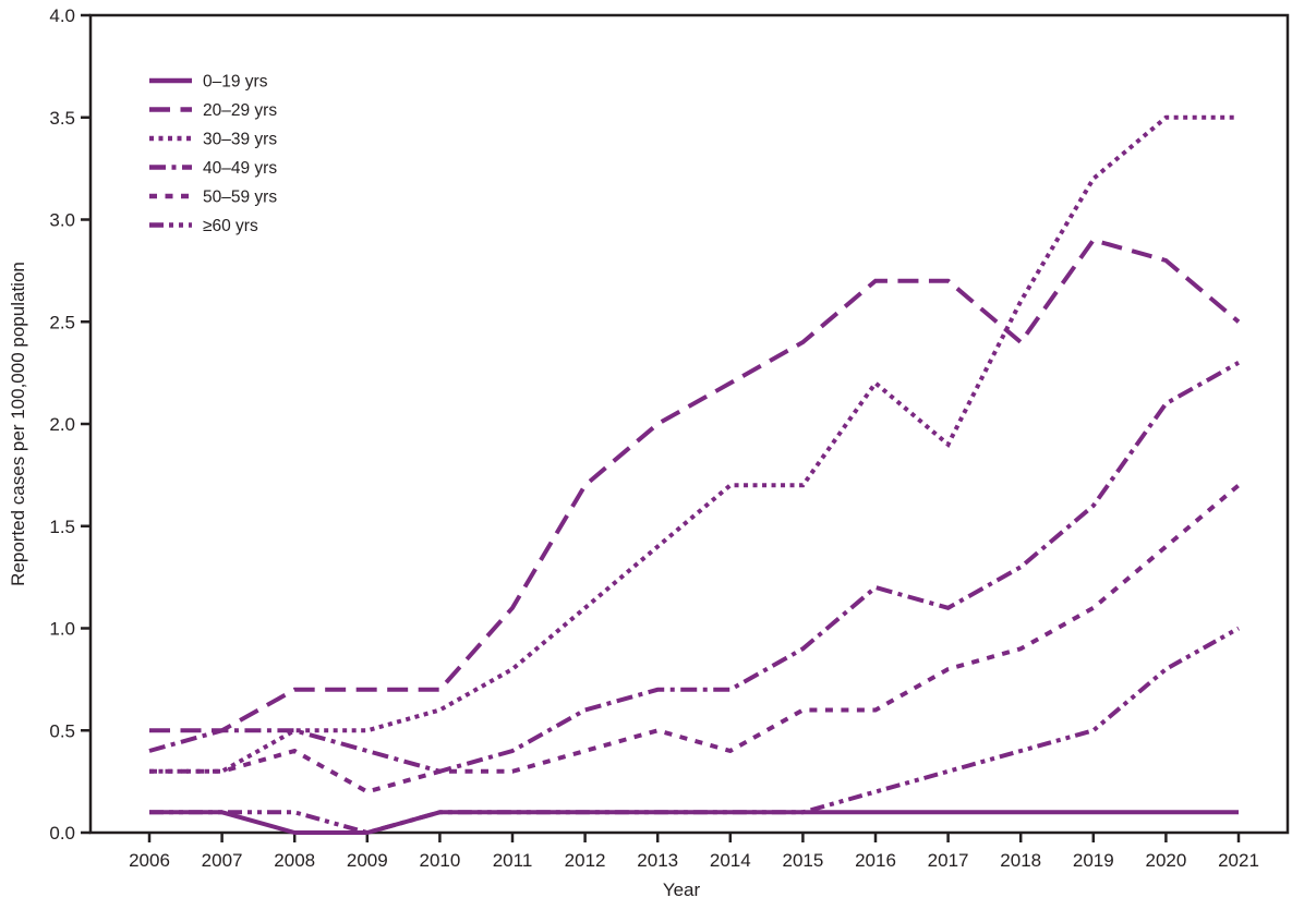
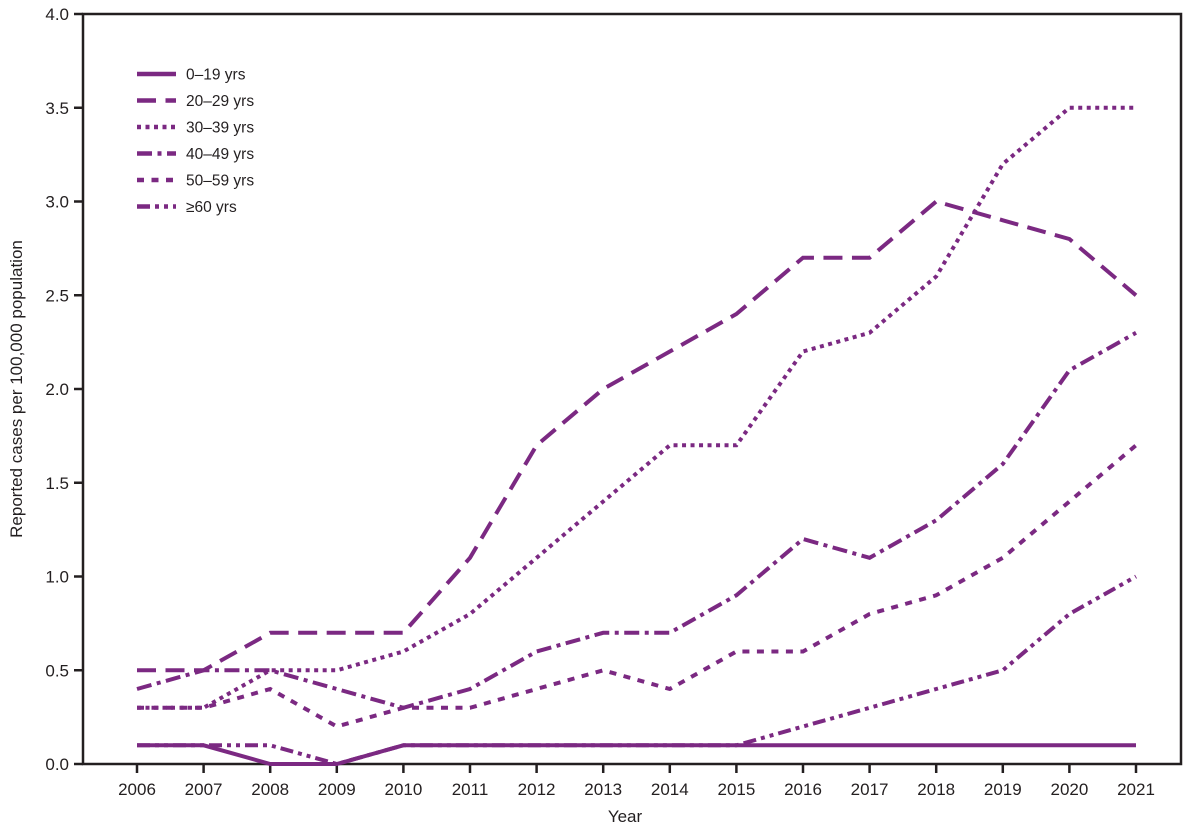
30–39 yrs/2017: 1.9 -> 2.3
20–29 yrs/2018: 2.4 -> 3.0
